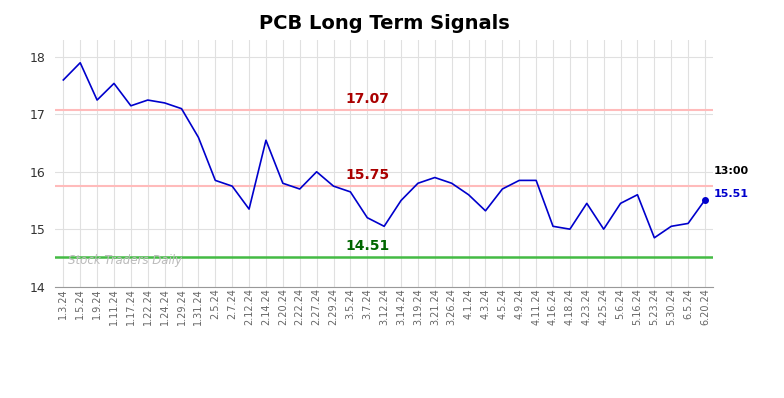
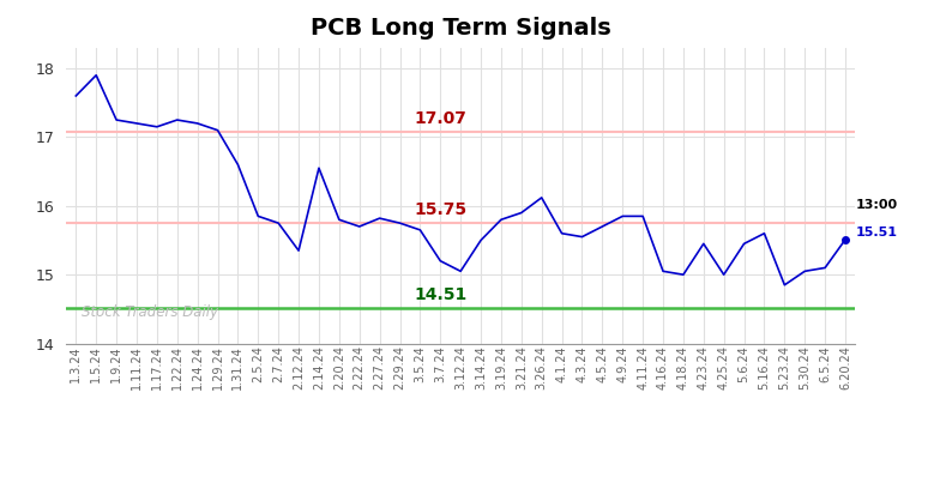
1.11.24: 17.54 -> 17.20
2.27.24: 16.00 -> 15.82
3.26.24: 15.80 -> 16.12
4.3.24: 15.32 -> 15.55
